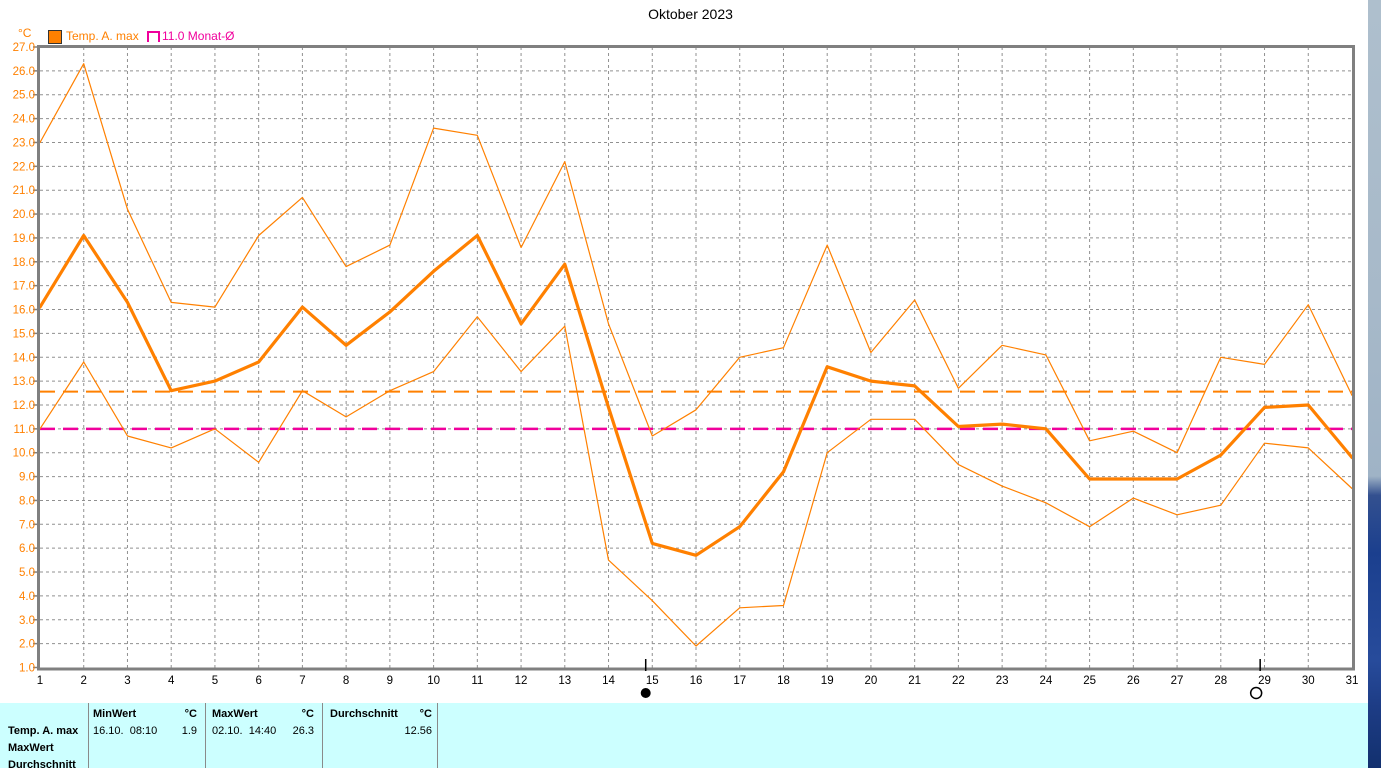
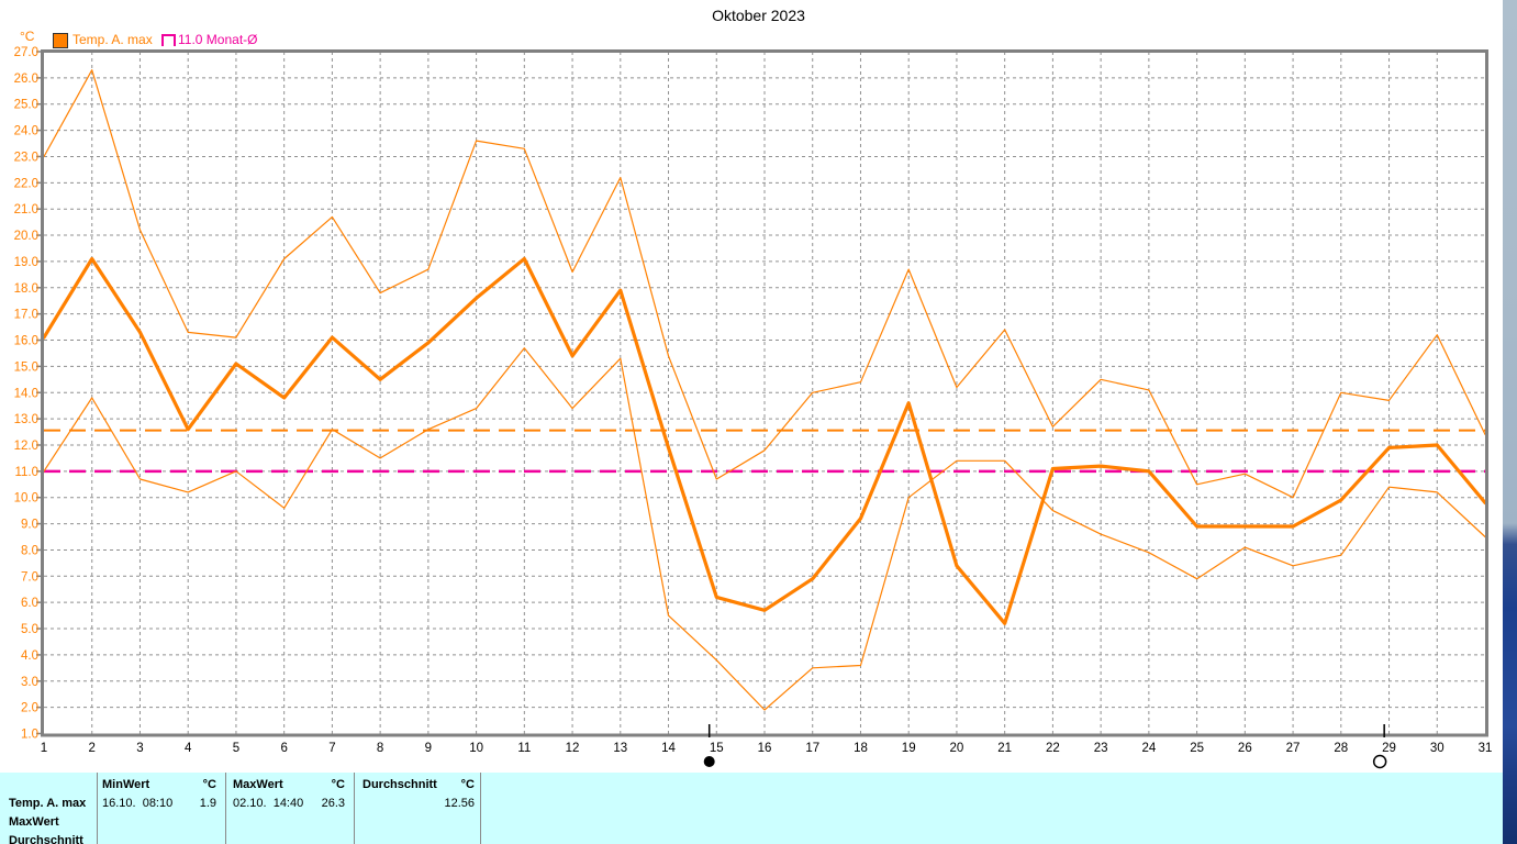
Temp. A. max/5: 13.0 -> 15.1
Temp. A. max/20: 13.0 -> 7.4
Temp. A. max/21: 12.8 -> 5.2
